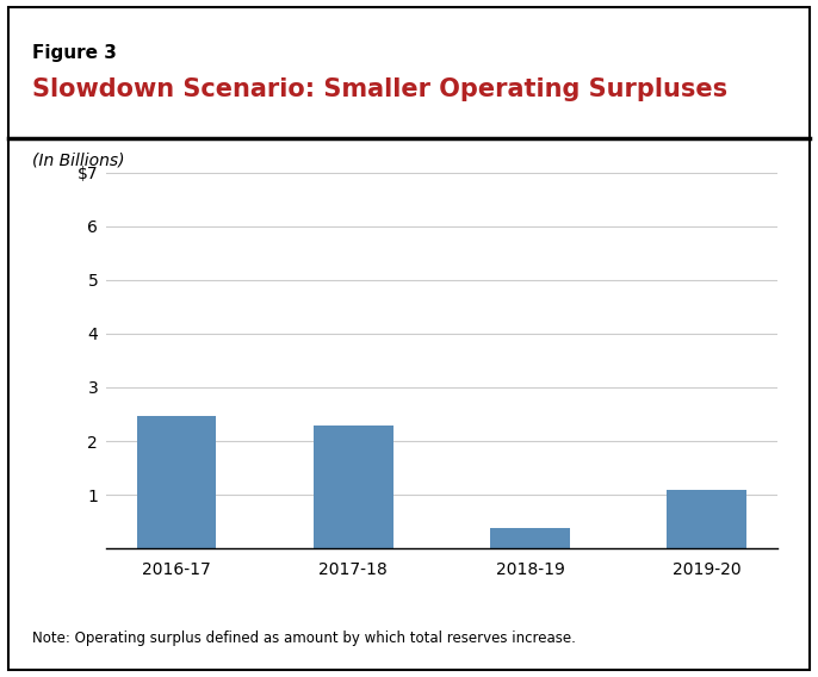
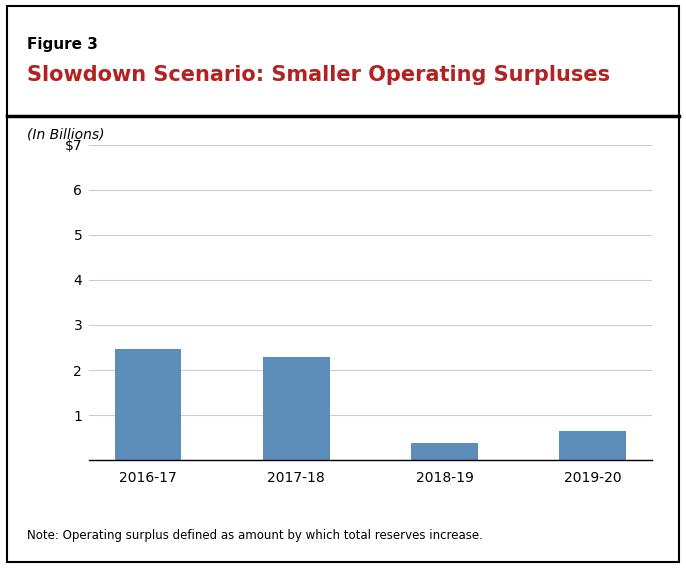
2019-20: 1.08 -> 0.65
